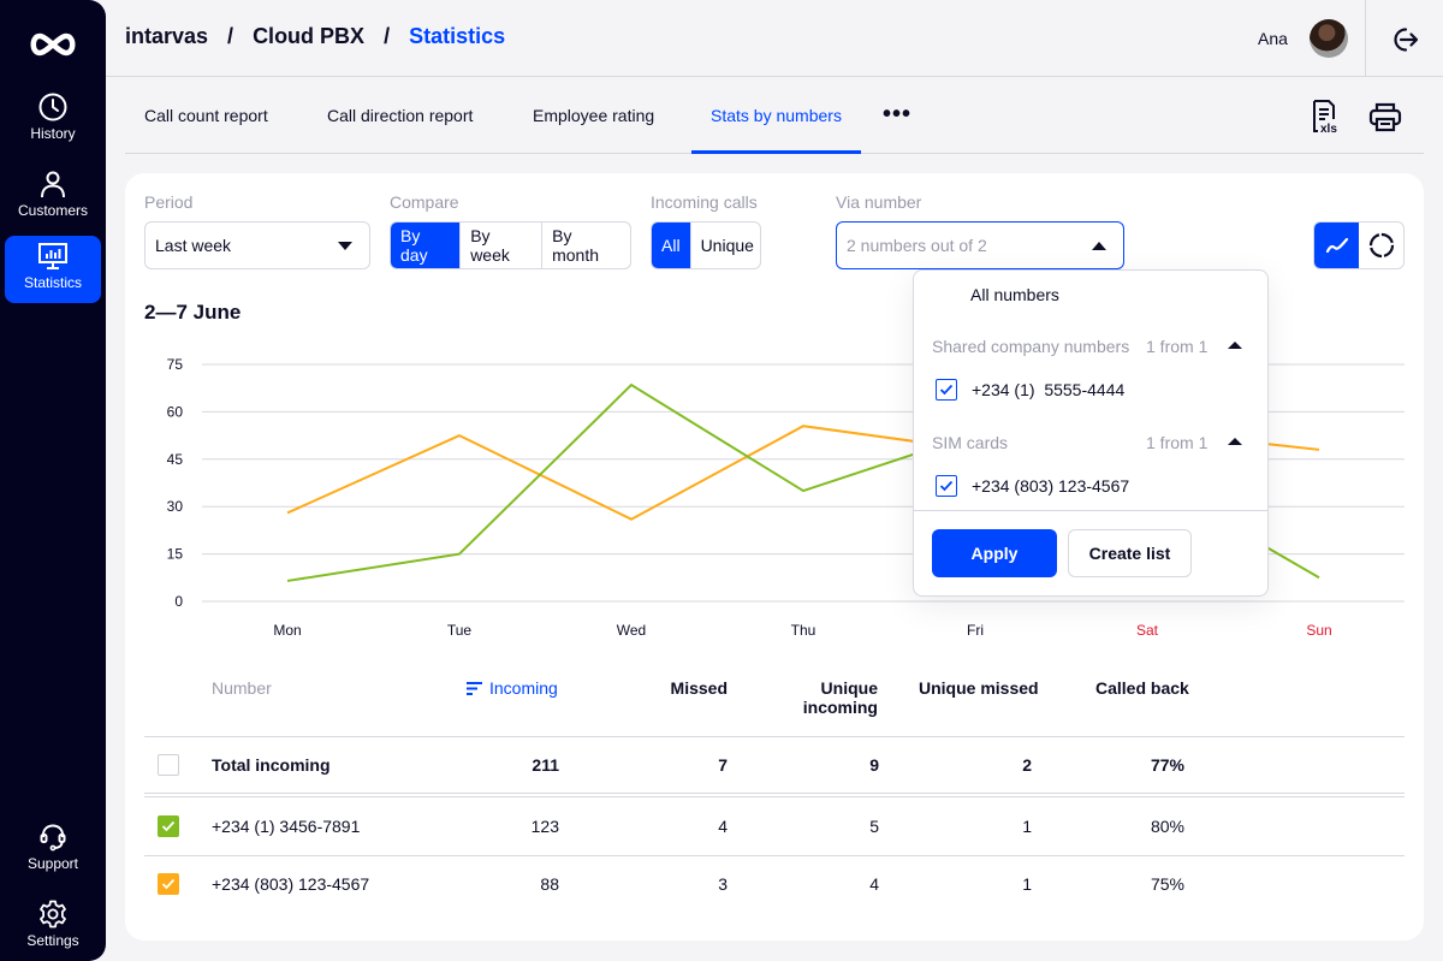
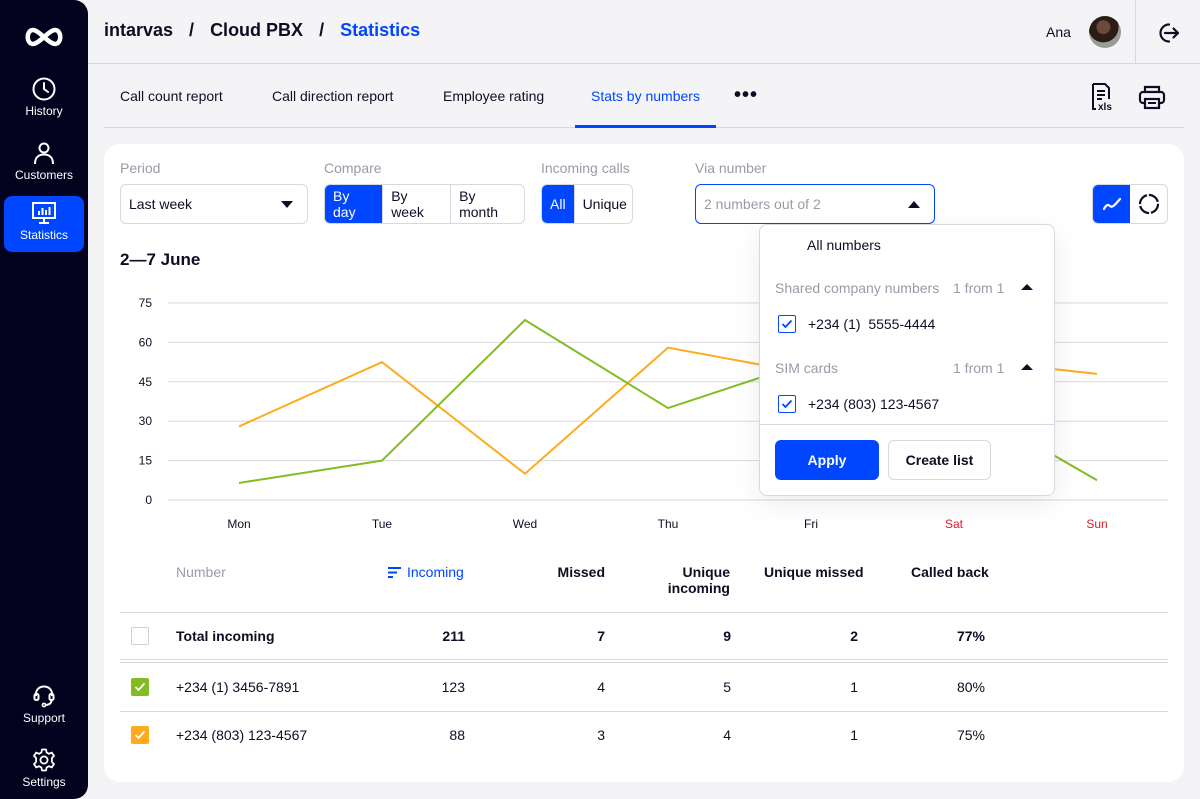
+234 (803) 123-4567/Wed: 26 -> 10
+234 (803) 123-4567/Thu: 56 -> 58
